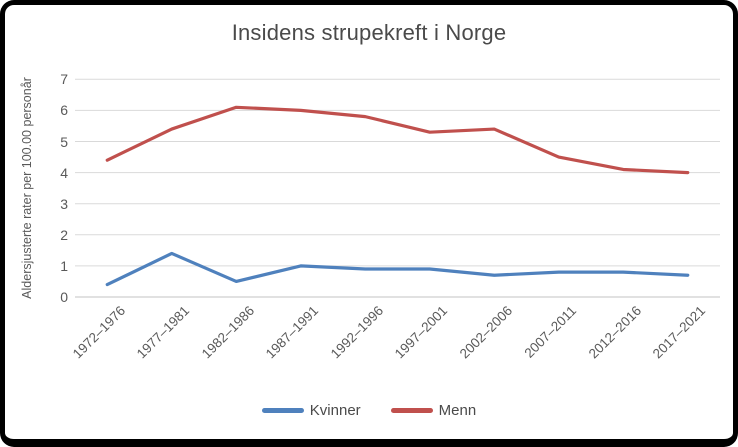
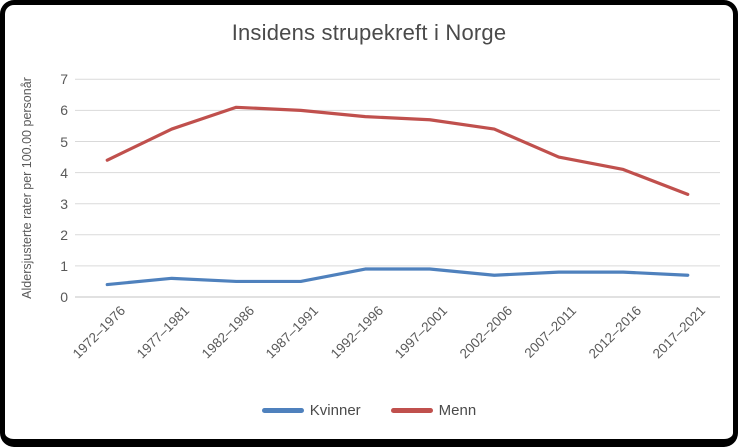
Kvinner/1977–1981: 1.4 -> 0.6
Kvinner/1987–1991: 1.0 -> 0.5
Menn/1997–2001: 5.3 -> 5.7
Menn/2017–2021: 4.0 -> 3.3
